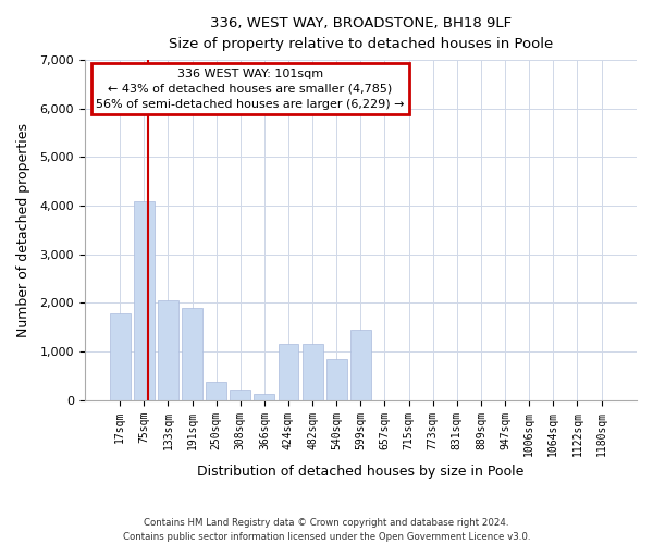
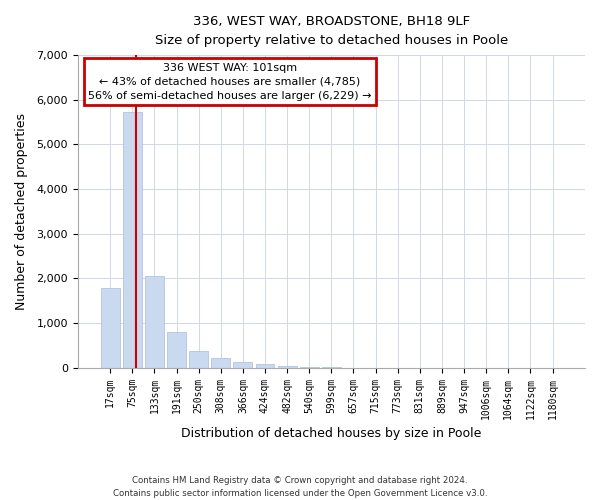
75sqm: 4,100 -> 5,730
191sqm: 1,900 -> 800
424sqm: 1,150 -> 80
482sqm: 1,150 -> 40
540sqm: 850 -> 20
599sqm: 1,450 -> 10
